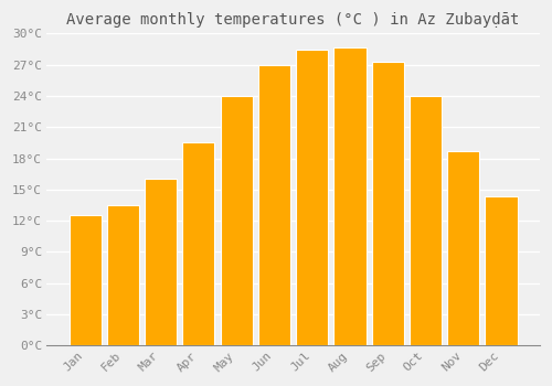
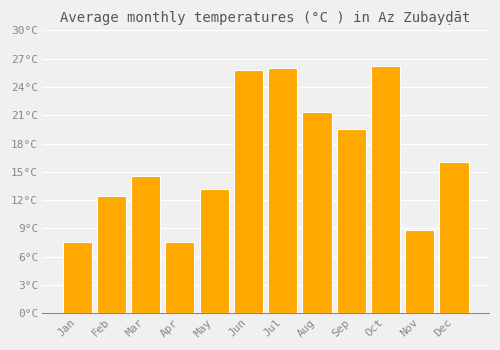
Jan: 12.5°C -> 7.6°C
Feb: 13.5°C -> 12.4°C
Mar: 16.0°C -> 14.6°C
Apr: 19.5°C -> 7.6°C
May: 24.0°C -> 13.2°C
Jun: 27.0°C -> 25.8°C
Jul: 28.5°C -> 26.0°C
Aug: 28.7°C -> 21.4°C
Sep: 27.3°C -> 19.6°C
Oct: 24.0°C -> 26.2°C
Nov: 18.7°C -> 8.8°C
Dec: 14.3°C -> 16.0°C
